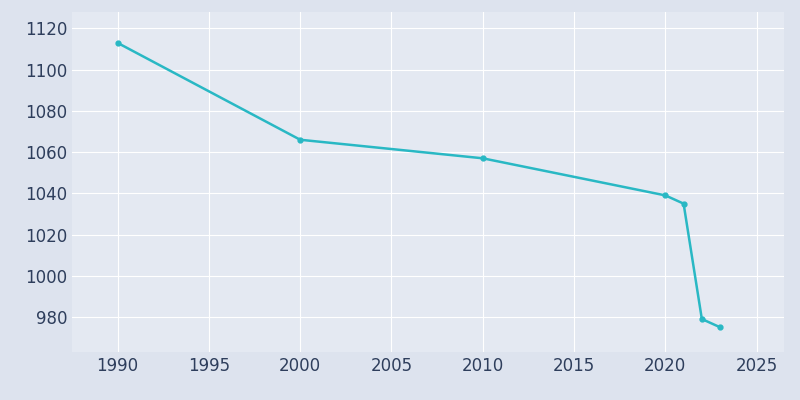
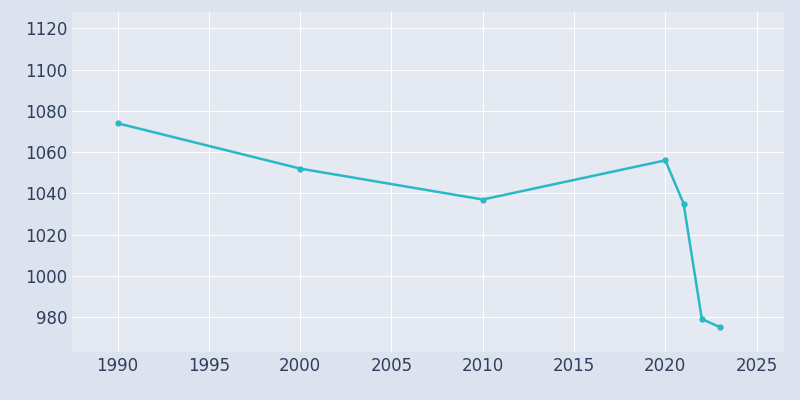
1990: 1113 -> 1074
2000: 1066 -> 1052
2010: 1057 -> 1037
2020: 1039 -> 1056
